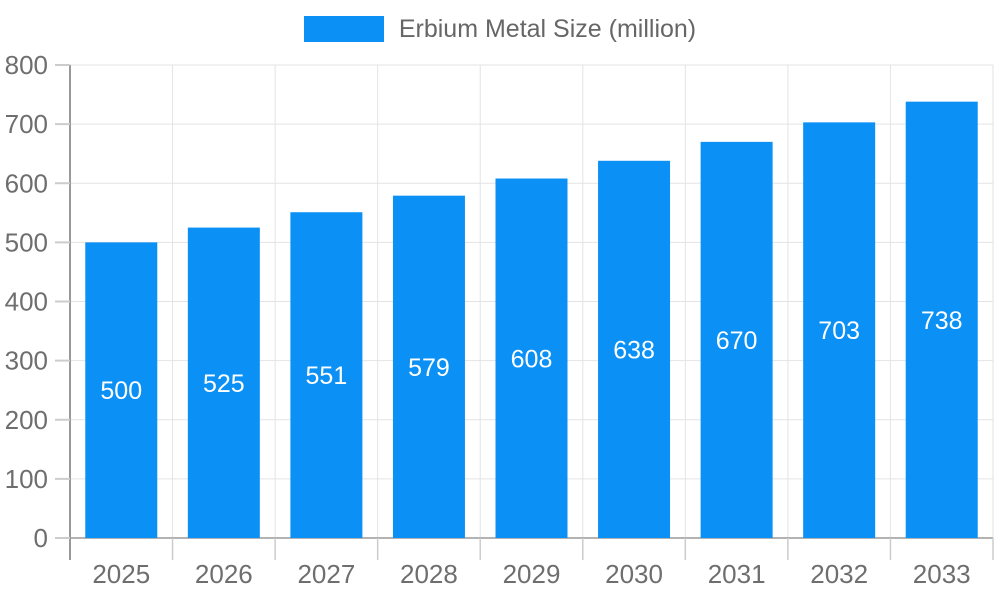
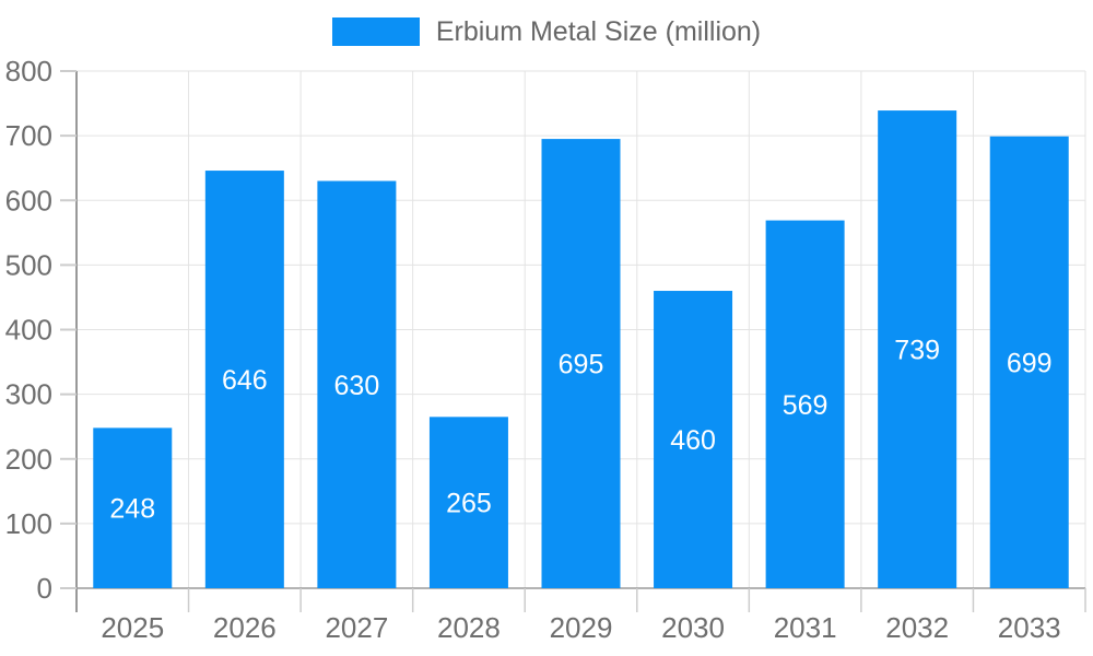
2025: 500 -> 248
2026: 525 -> 646
2027: 551 -> 630
2028: 579 -> 265
2029: 608 -> 695
2030: 638 -> 460
2031: 670 -> 569
2032: 703 -> 739
2033: 738 -> 699
